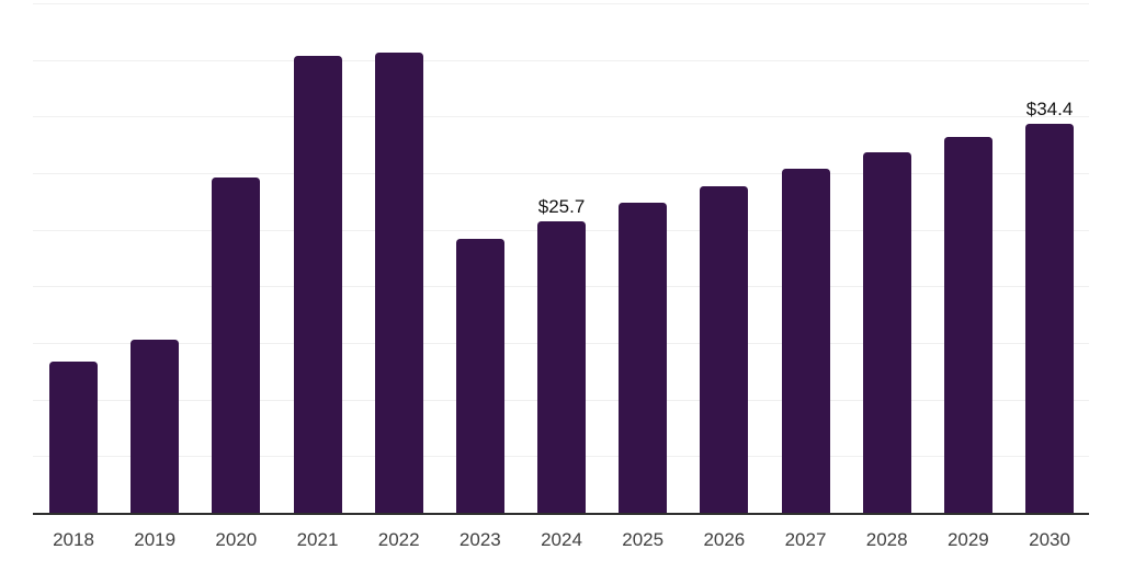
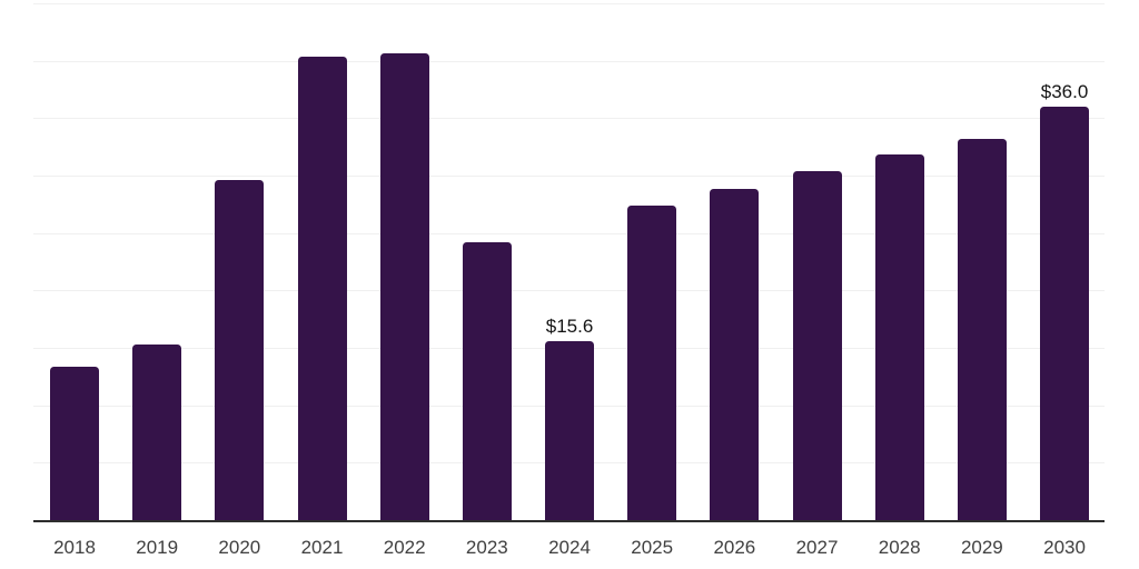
2024: $25.7 -> $15.6
2030: $34.4 -> $36.0
